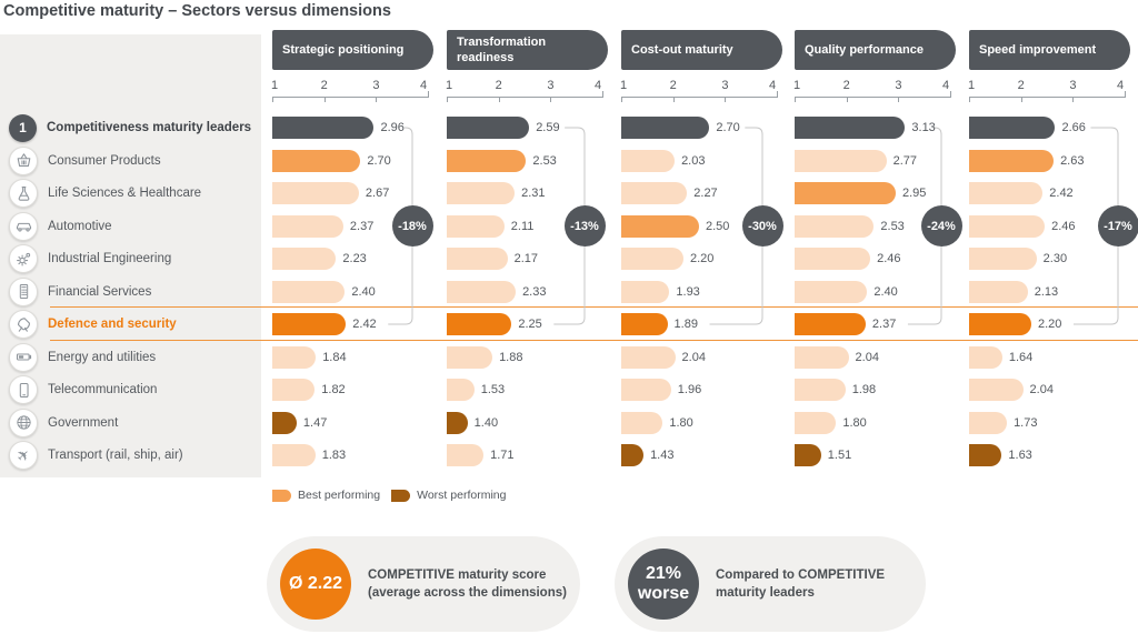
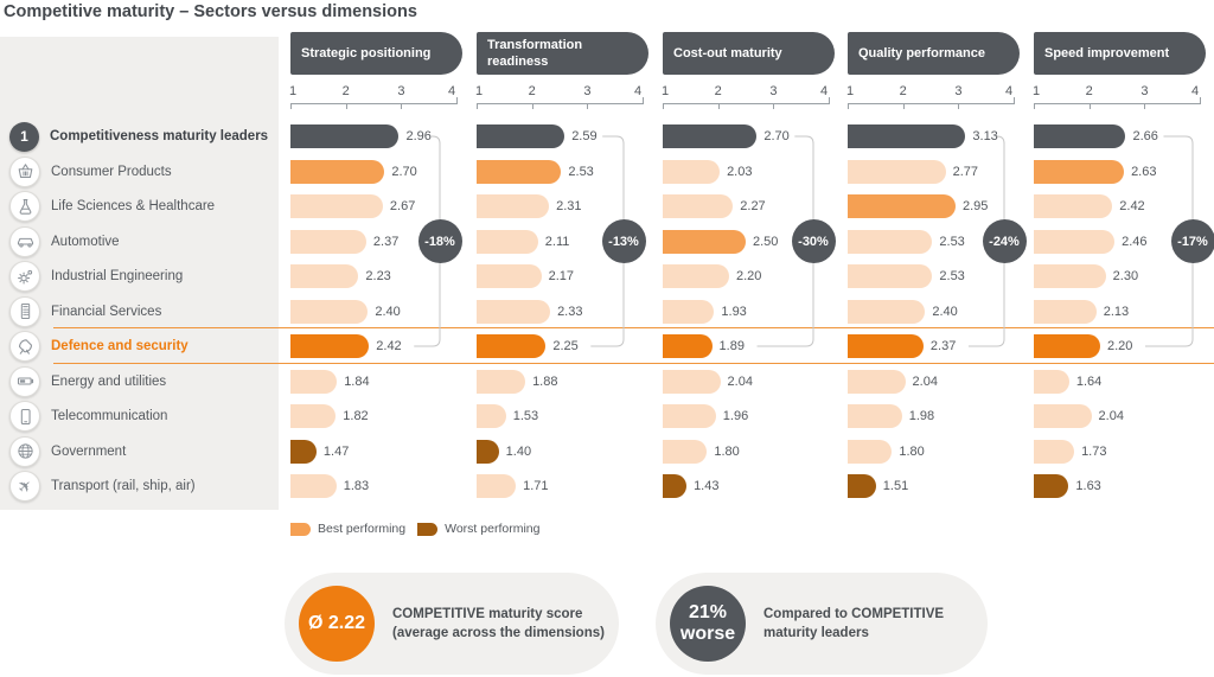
Quality performance/Industrial Engineering: 2.46 -> 2.53
